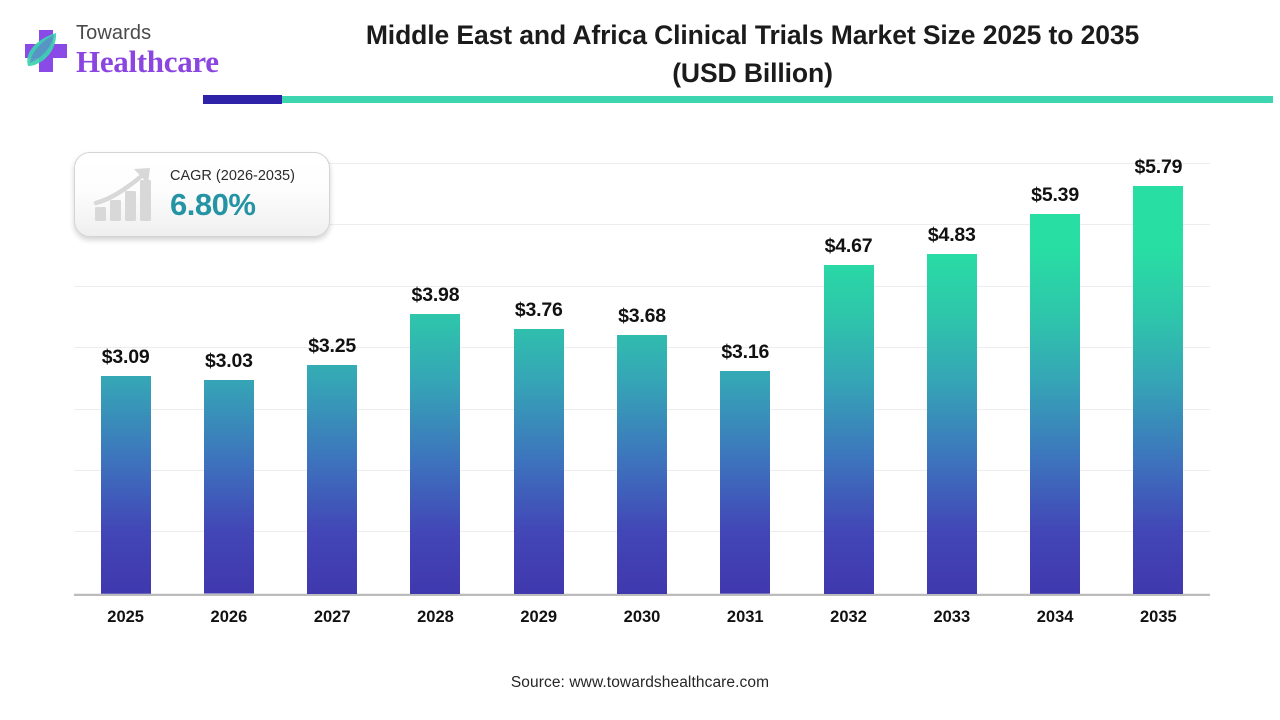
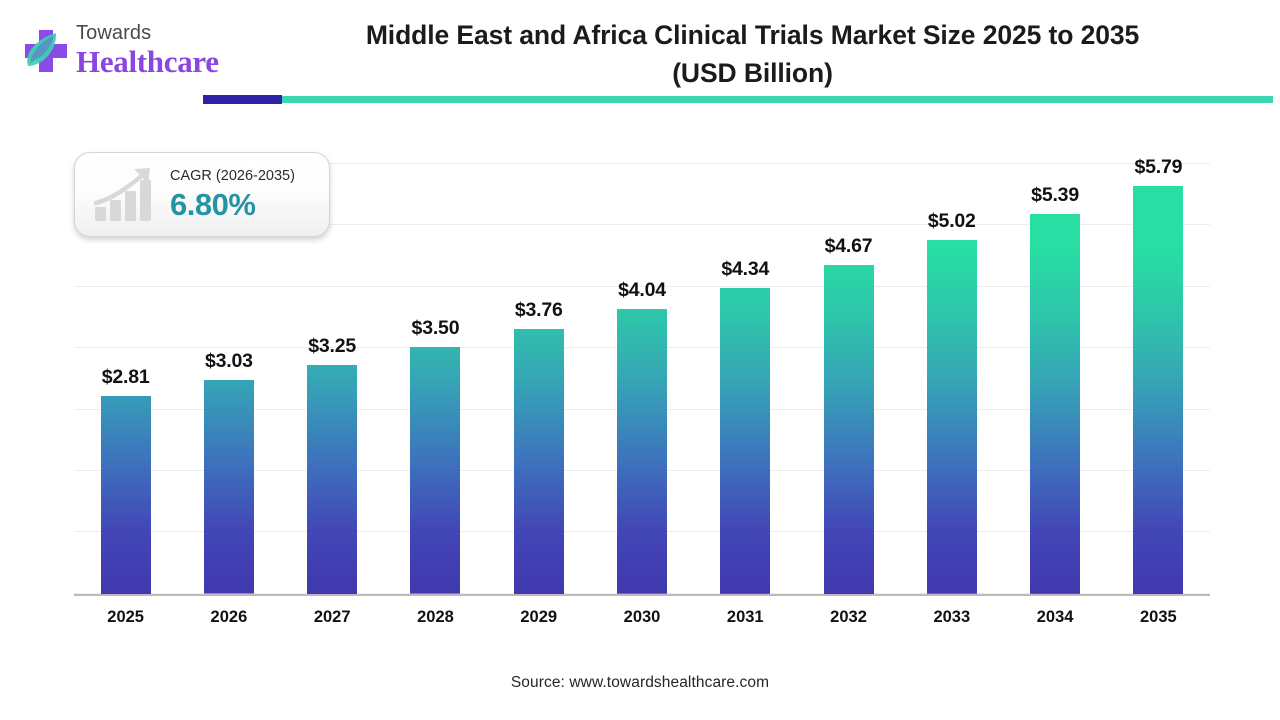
2025: $3.09 -> $2.81
2028: $3.98 -> $3.50
2030: $3.68 -> $4.04
2031: $3.16 -> $4.34
2033: $4.83 -> $5.02
